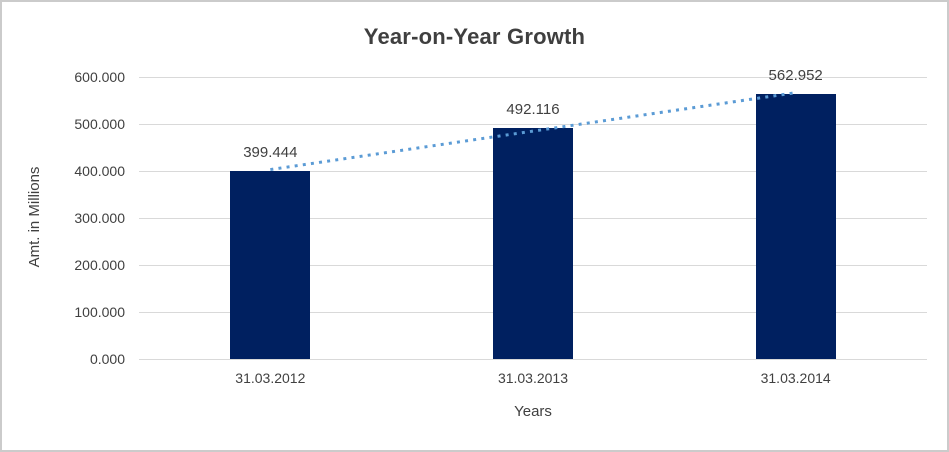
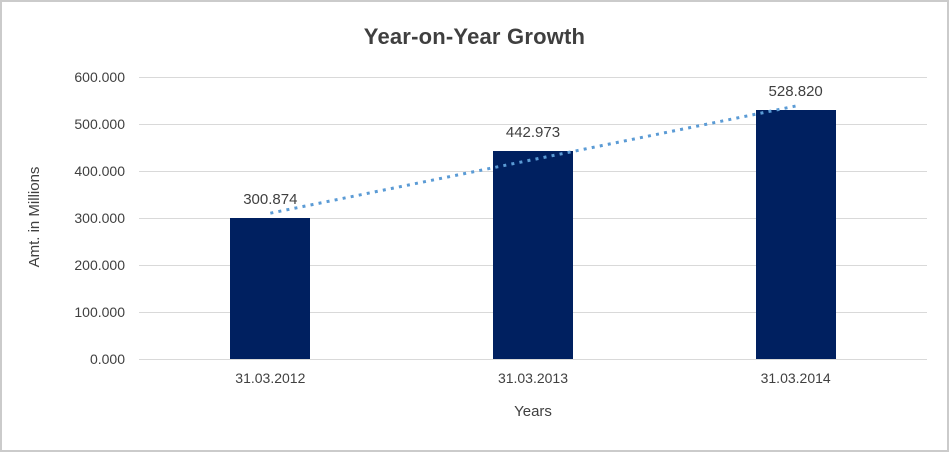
31.03.2012: 399.444 -> 300.874
31.03.2013: 492.116 -> 442.973
31.03.2014: 562.952 -> 528.820
